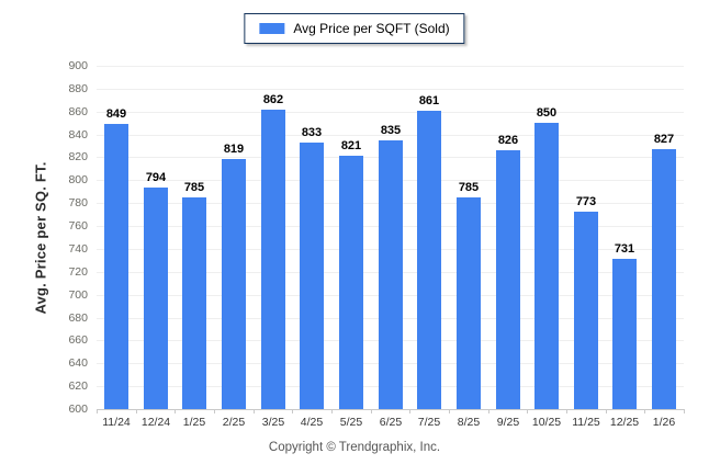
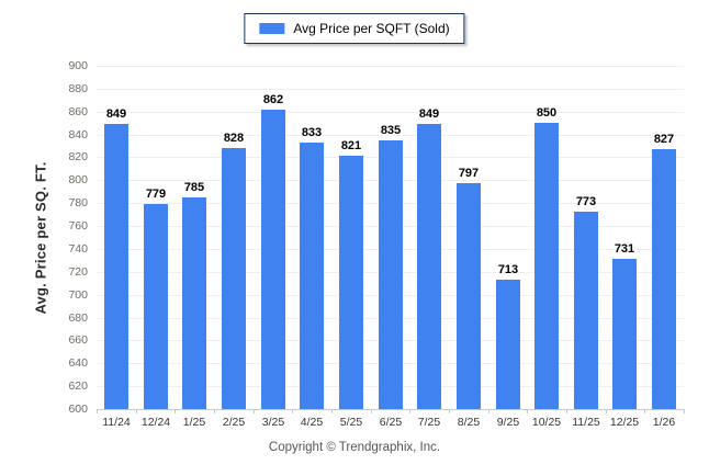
12/24: 794 -> 779
2/25: 819 -> 828
7/25: 861 -> 849
8/25: 785 -> 797
9/25: 826 -> 713
